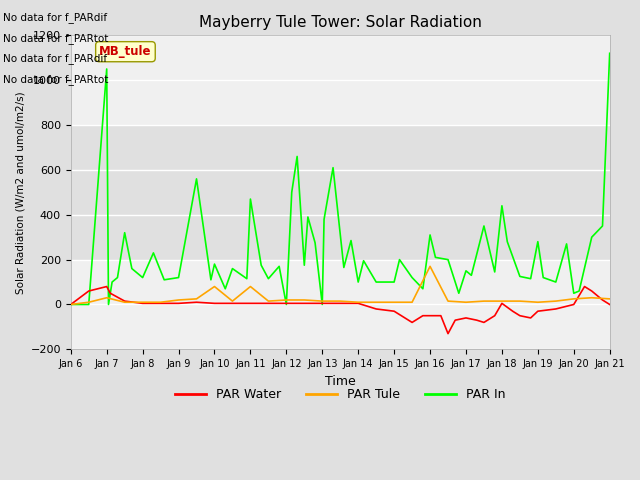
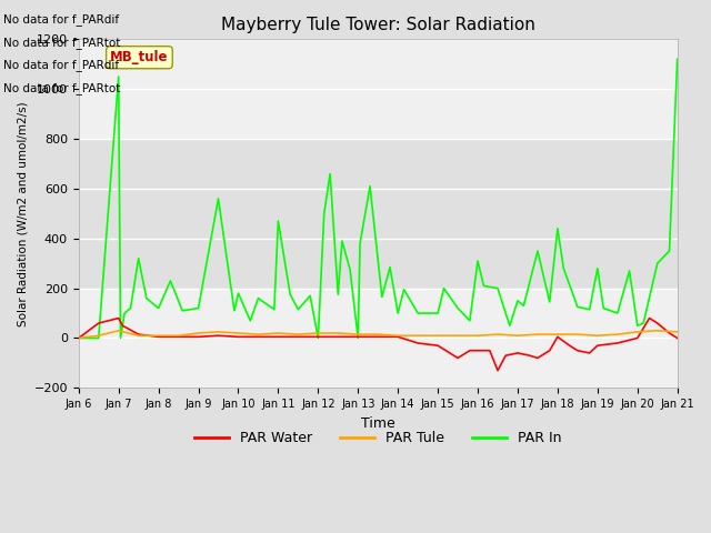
PAR Tule/Jan 10: 80 -> 20
PAR Tule/Jan 11: 80 -> 20
PAR Tule/Jan 16: 170 -> 10
